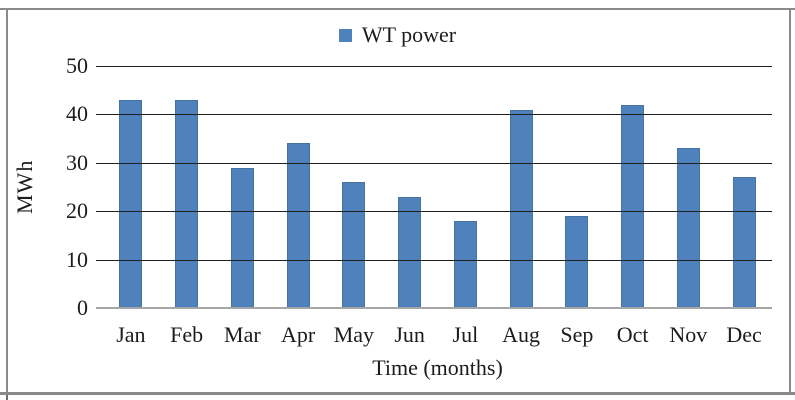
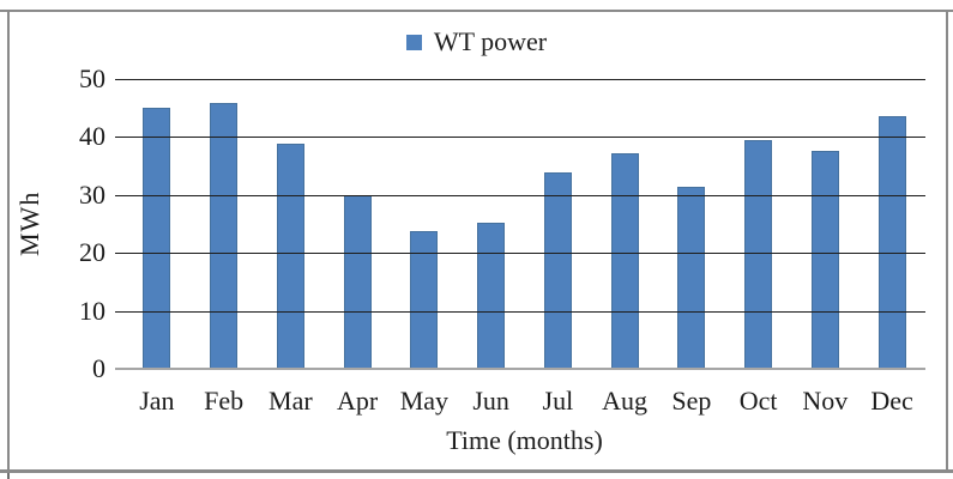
Jan: 43 -> 45
Feb: 43 -> 46
Mar: 29 -> 39
Apr: 34 -> 30
May: 26 -> 24
Jun: 23 -> 25
Jul: 18 -> 34
Aug: 41 -> 37
Sep: 19 -> 31
Oct: 42 -> 40
Nov: 33 -> 38
Dec: 27 -> 44
